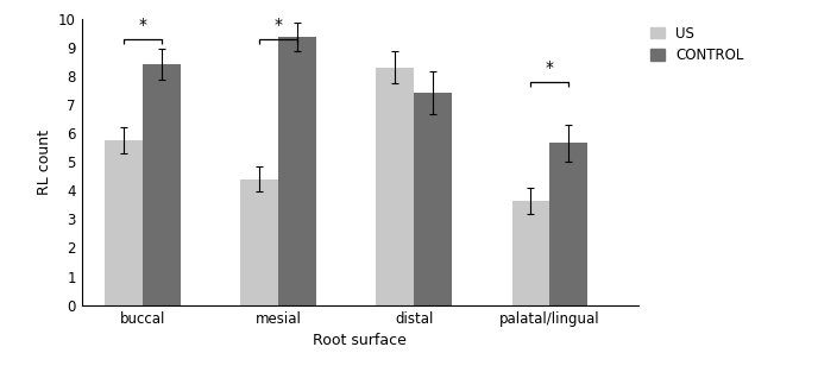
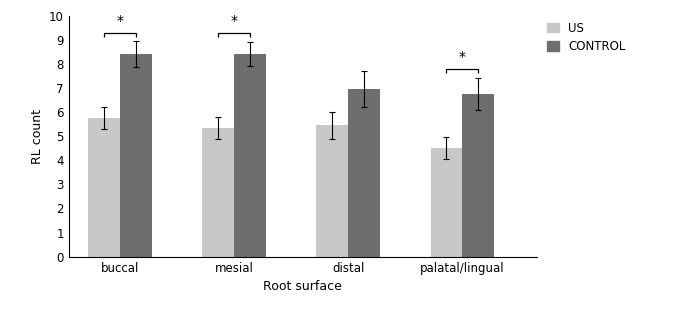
US/mesial: 4.40 -> 5.35
CONTROL/mesial: 9.35 -> 8.40
US/distal: 8.30 -> 5.45
CONTROL/distal: 7.40 -> 6.95
US/palatal/lingual: 3.65 -> 4.50
CONTROL/palatal/lingual: 5.65 -> 6.75
